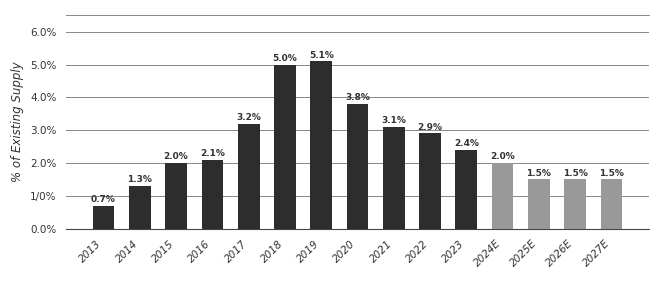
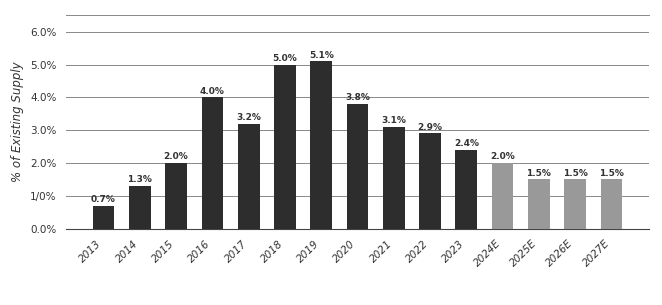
2016: 2.1% -> 4.0%
